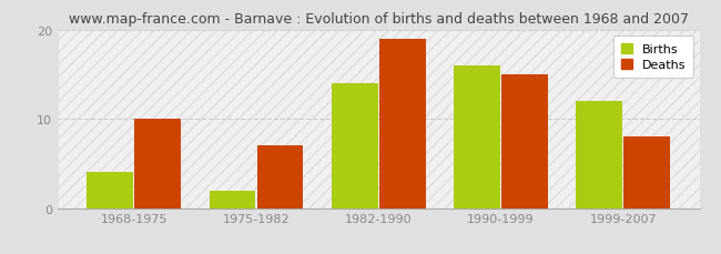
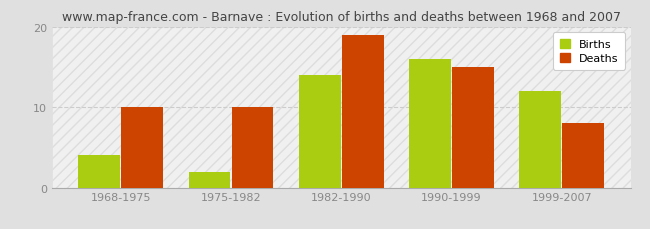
Deaths/1975-1982: 7 -> 10
